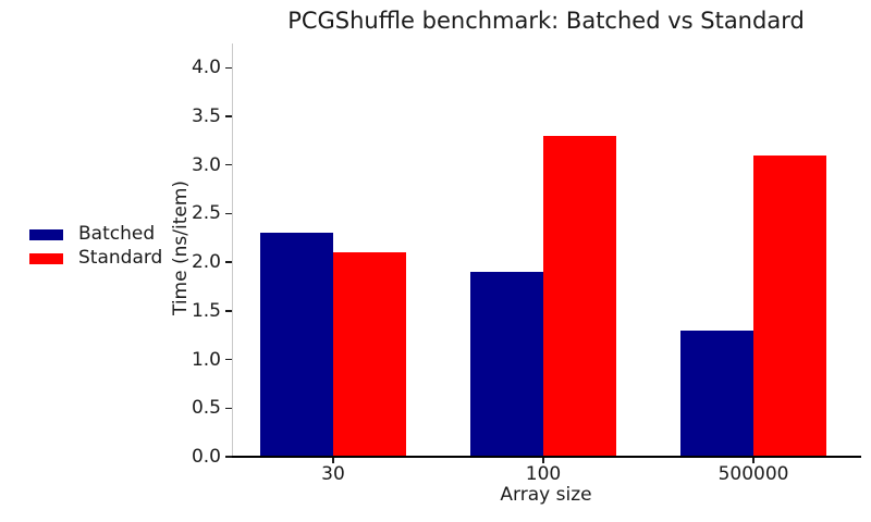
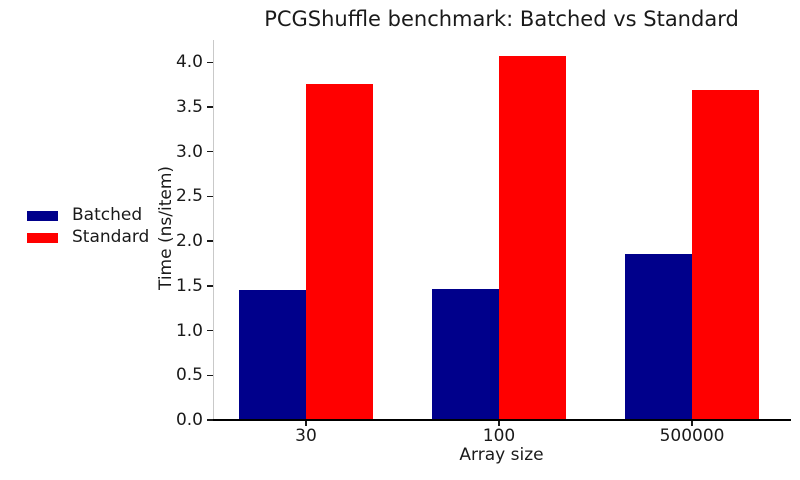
Batched/30: 2.3 -> 1.4
Standard/30: 2.1 -> 3.8
Batched/100: 1.9 -> 1.5
Standard/100: 3.3 -> 4.1
Batched/500000: 1.3 -> 1.9
Standard/500000: 3.1 -> 3.7
